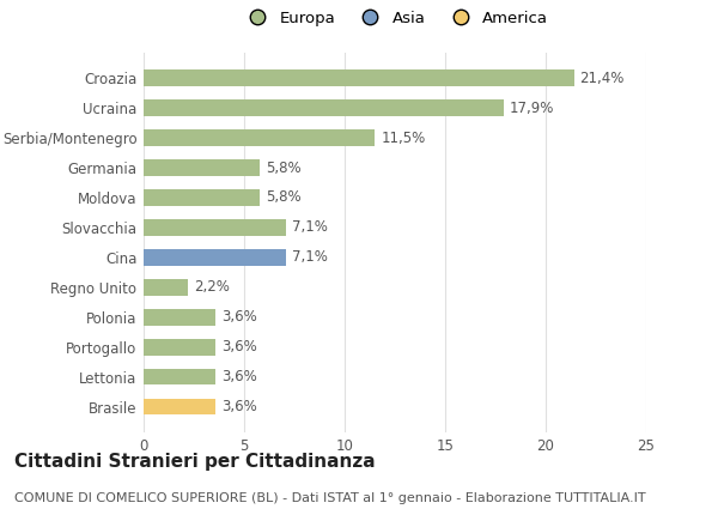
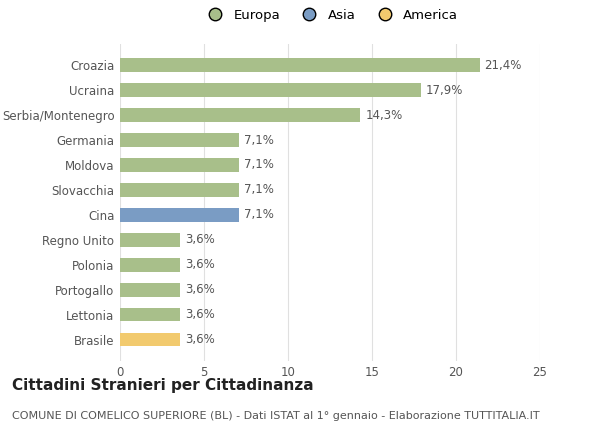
Serbia/Montenegro: 11,5% -> 14,3%
Germania: 5,8% -> 7,1%
Moldova: 5,8% -> 7,1%
Regno Unito: 2,2% -> 3,6%
